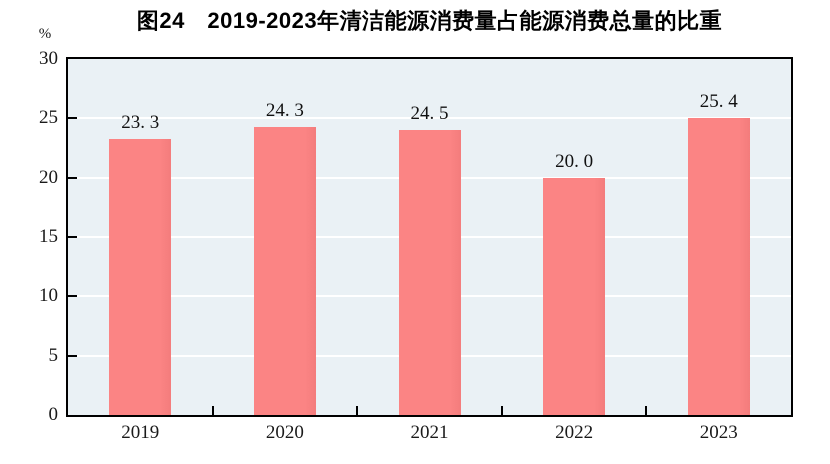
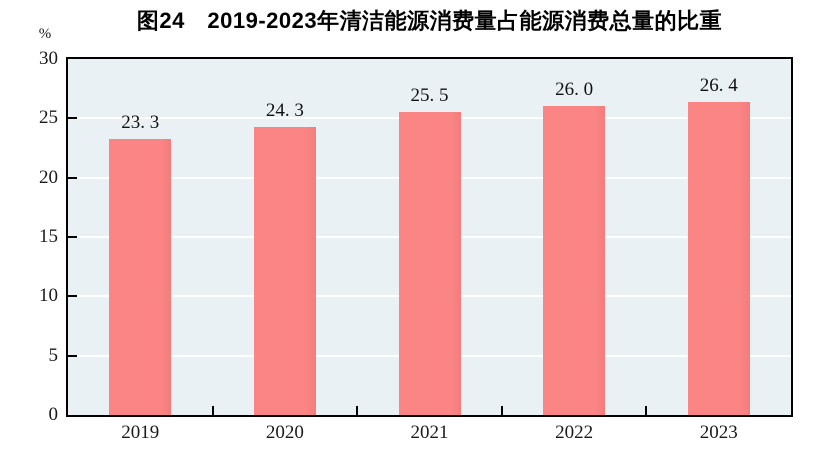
2021: 24 -> 25
2022: 20 -> 26
2023: 25 -> 26
